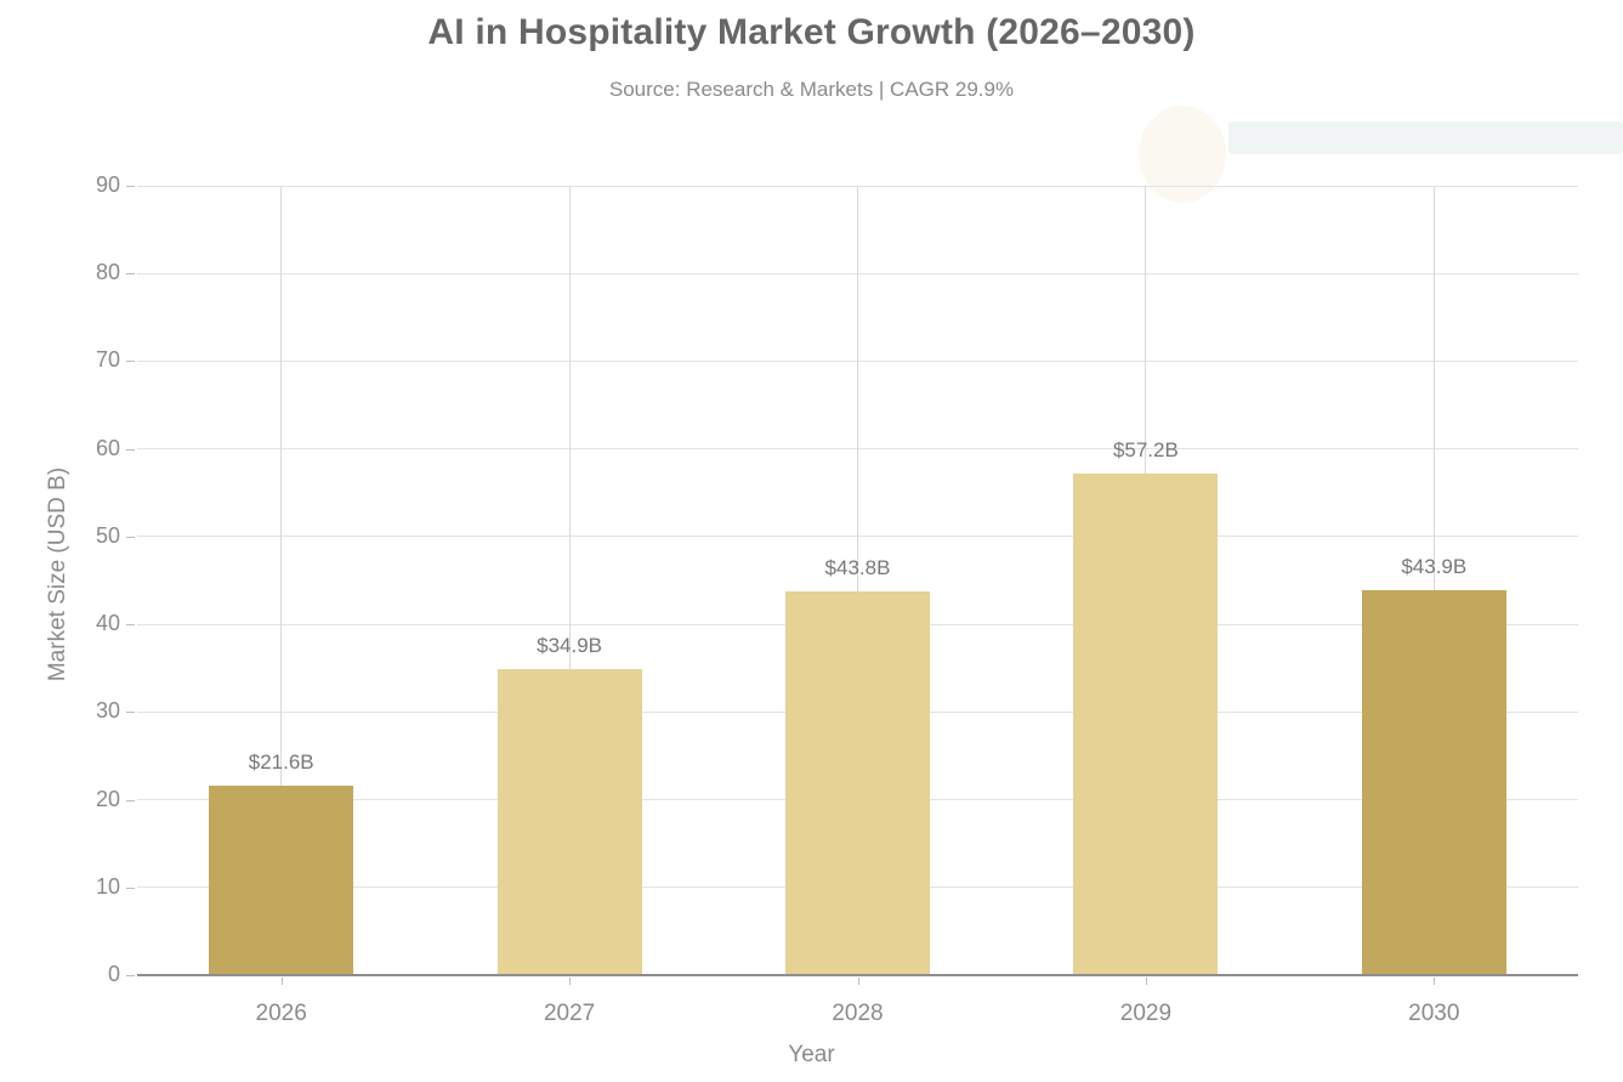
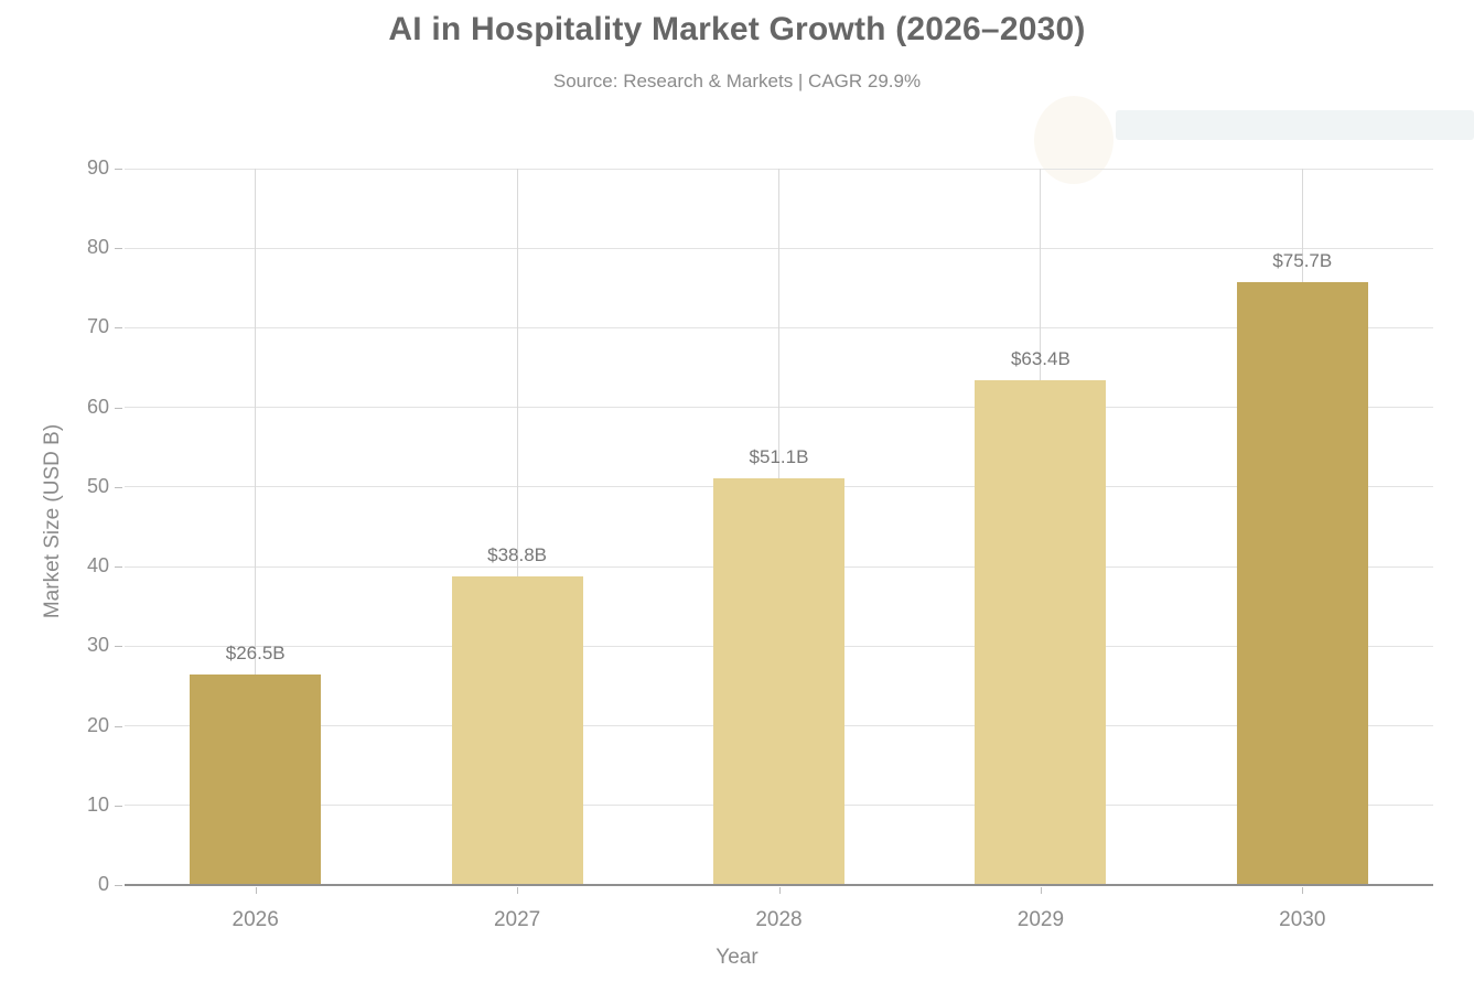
2026: $21.6B -> $26.5B
2027: $34.9B -> $38.8B
2028: $43.8B -> $51.1B
2029: $57.2B -> $63.4B
2030: $43.9B -> $75.7B
